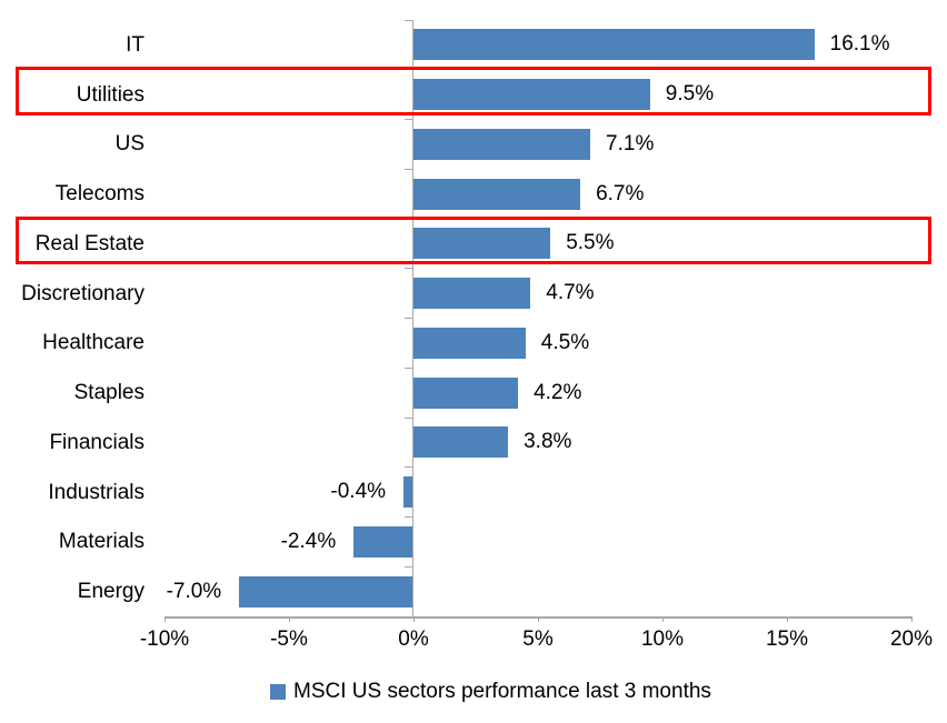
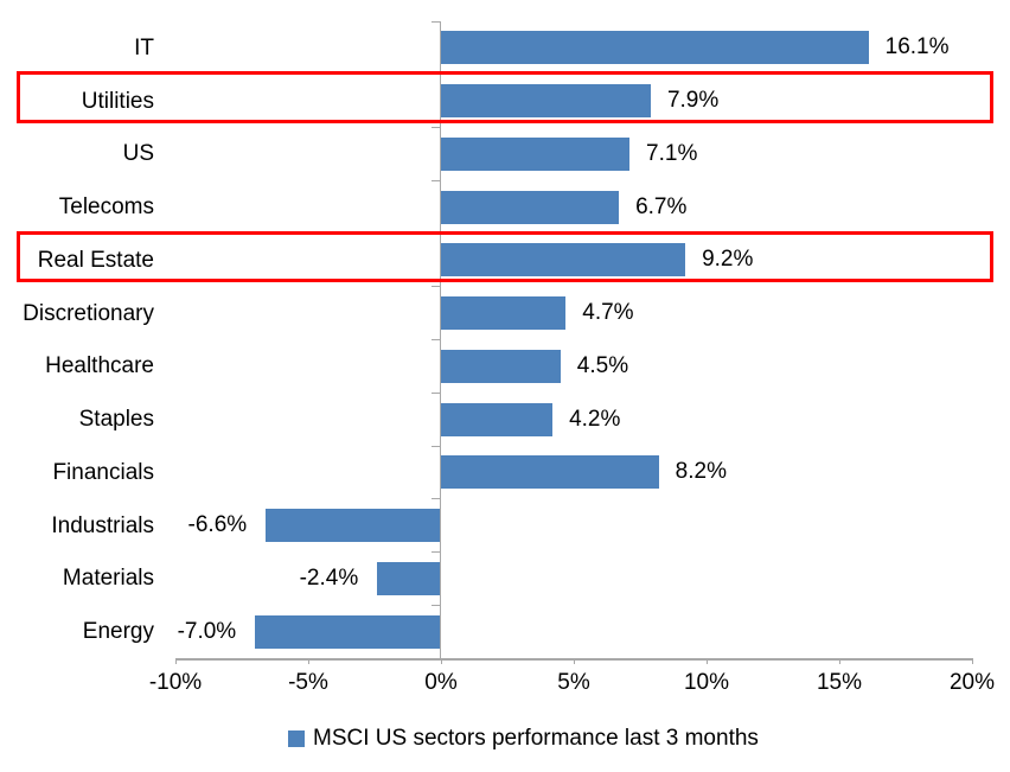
Utilities: 9.5% -> 7.9%
Real Estate: 5.5% -> 9.2%
Financials: 3.8% -> 8.2%
Industrials: -0.4% -> -6.6%
